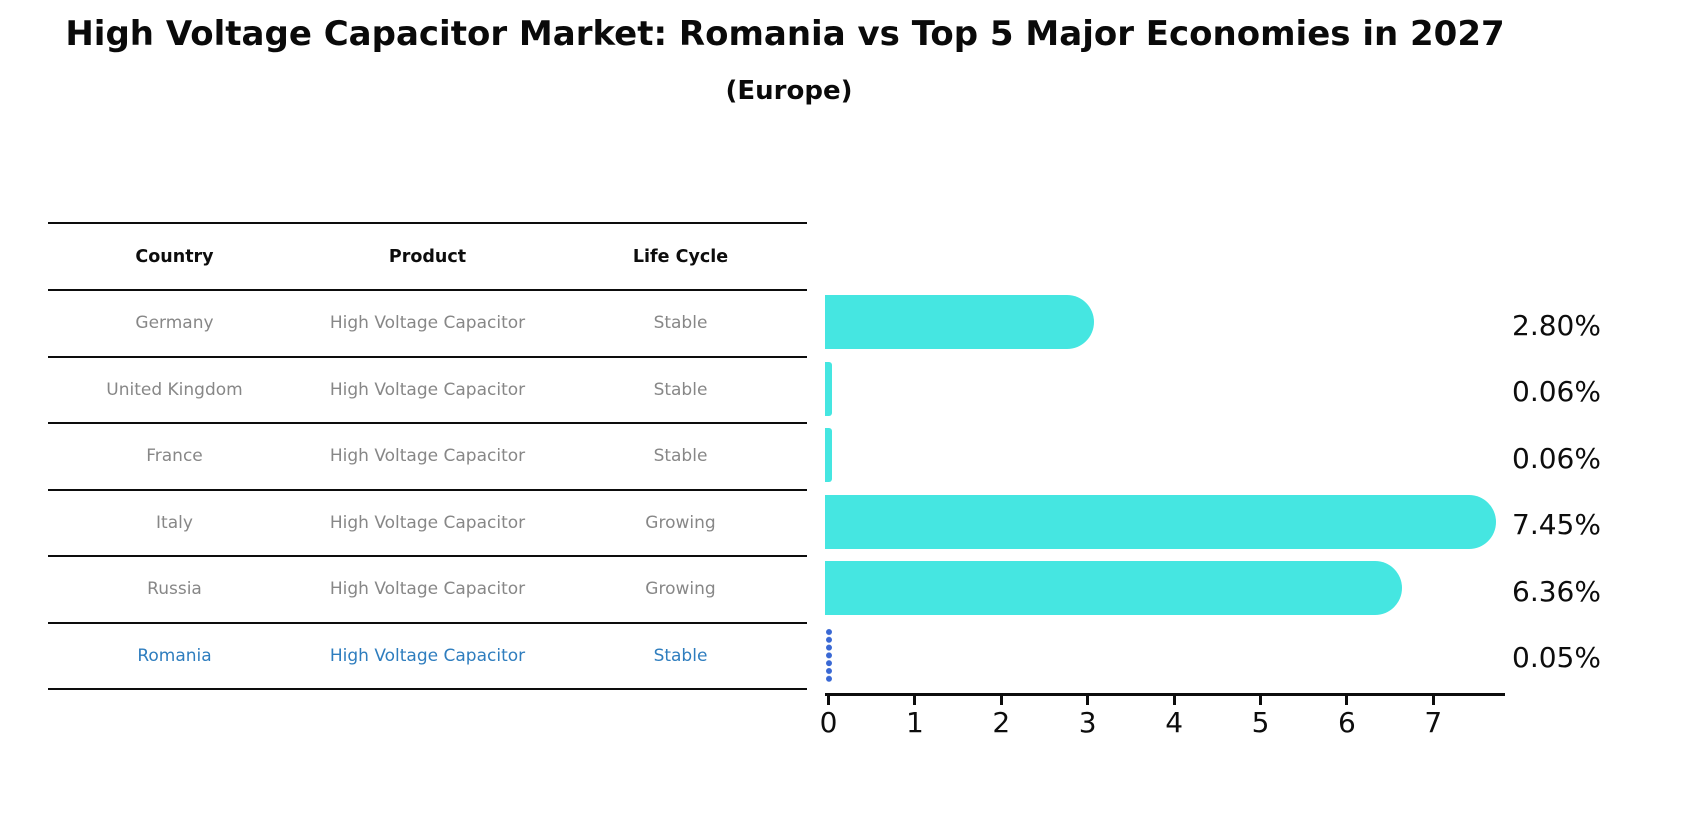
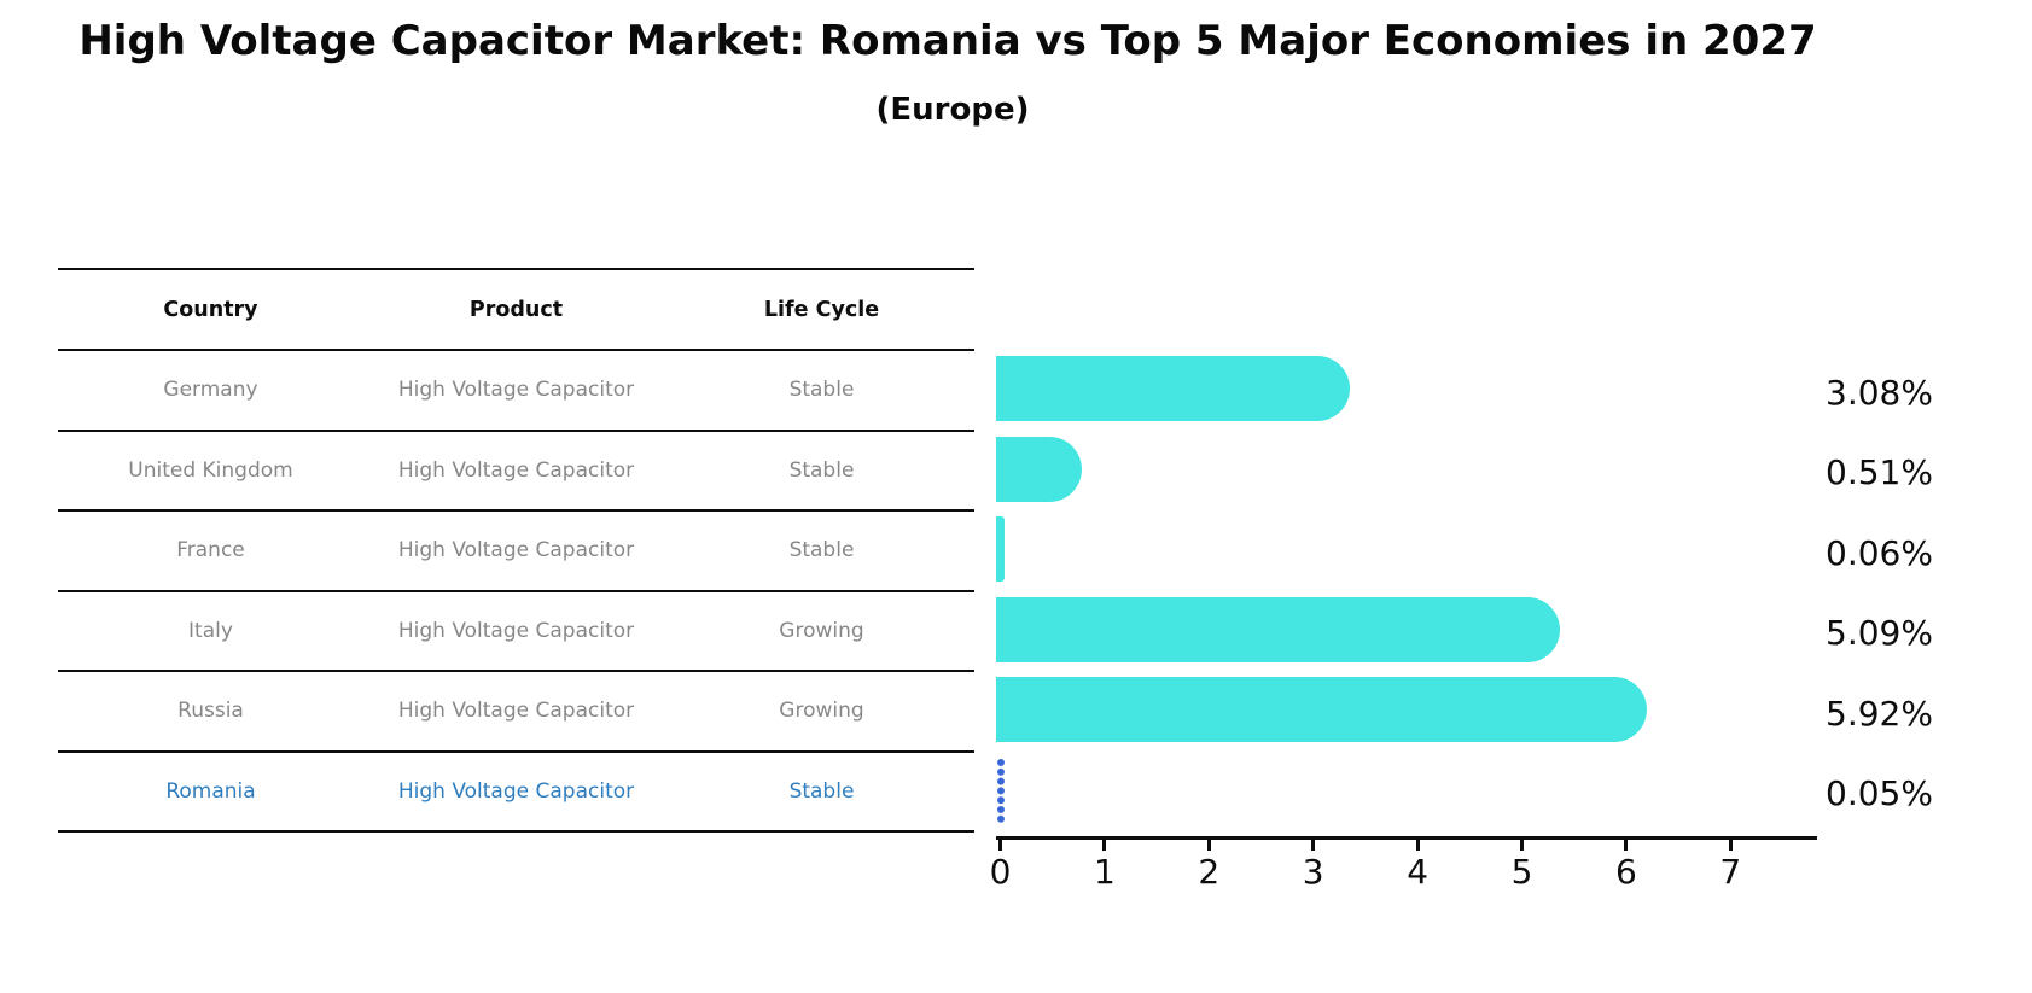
Germany: 2.80% -> 3.08%
United Kingdom: 0.06% -> 0.51%
Italy: 7.45% -> 5.09%
Russia: 6.36% -> 5.92%
